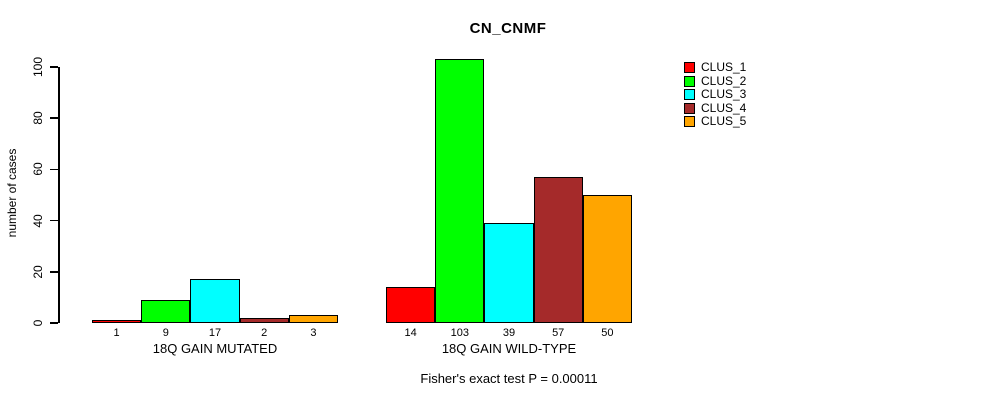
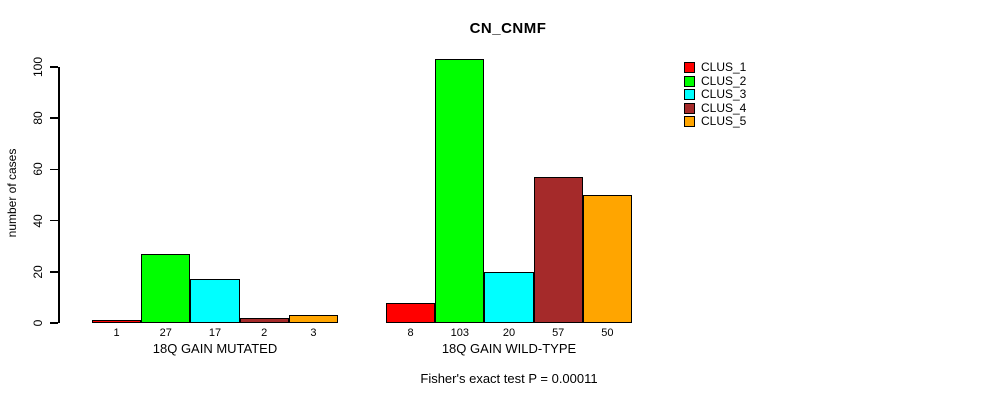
CLUS_2/18Q GAIN MUTATED: 9 -> 27
CLUS_1/18Q GAIN WILD-TYPE: 14 -> 8
CLUS_3/18Q GAIN WILD-TYPE: 39 -> 20
